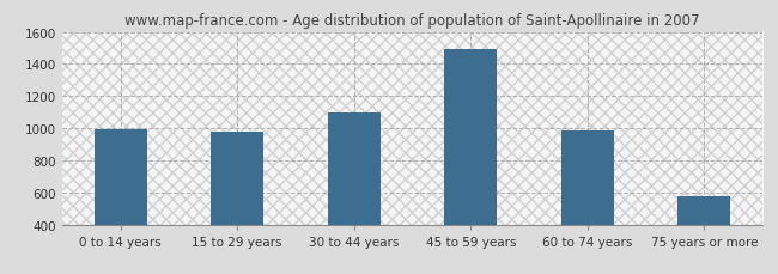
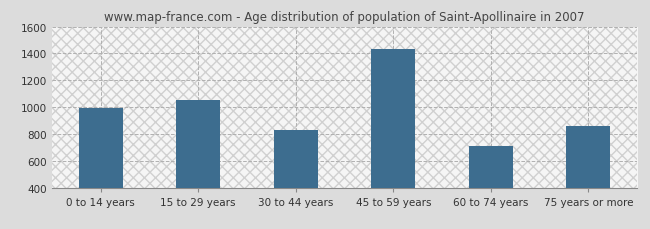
15 to 29 years: 980 -> 1050
30 to 44 years: 1100 -> 830
45 to 59 years: 1500 -> 1430
60 to 74 years: 980 -> 710
75 years or more: 580 -> 860
